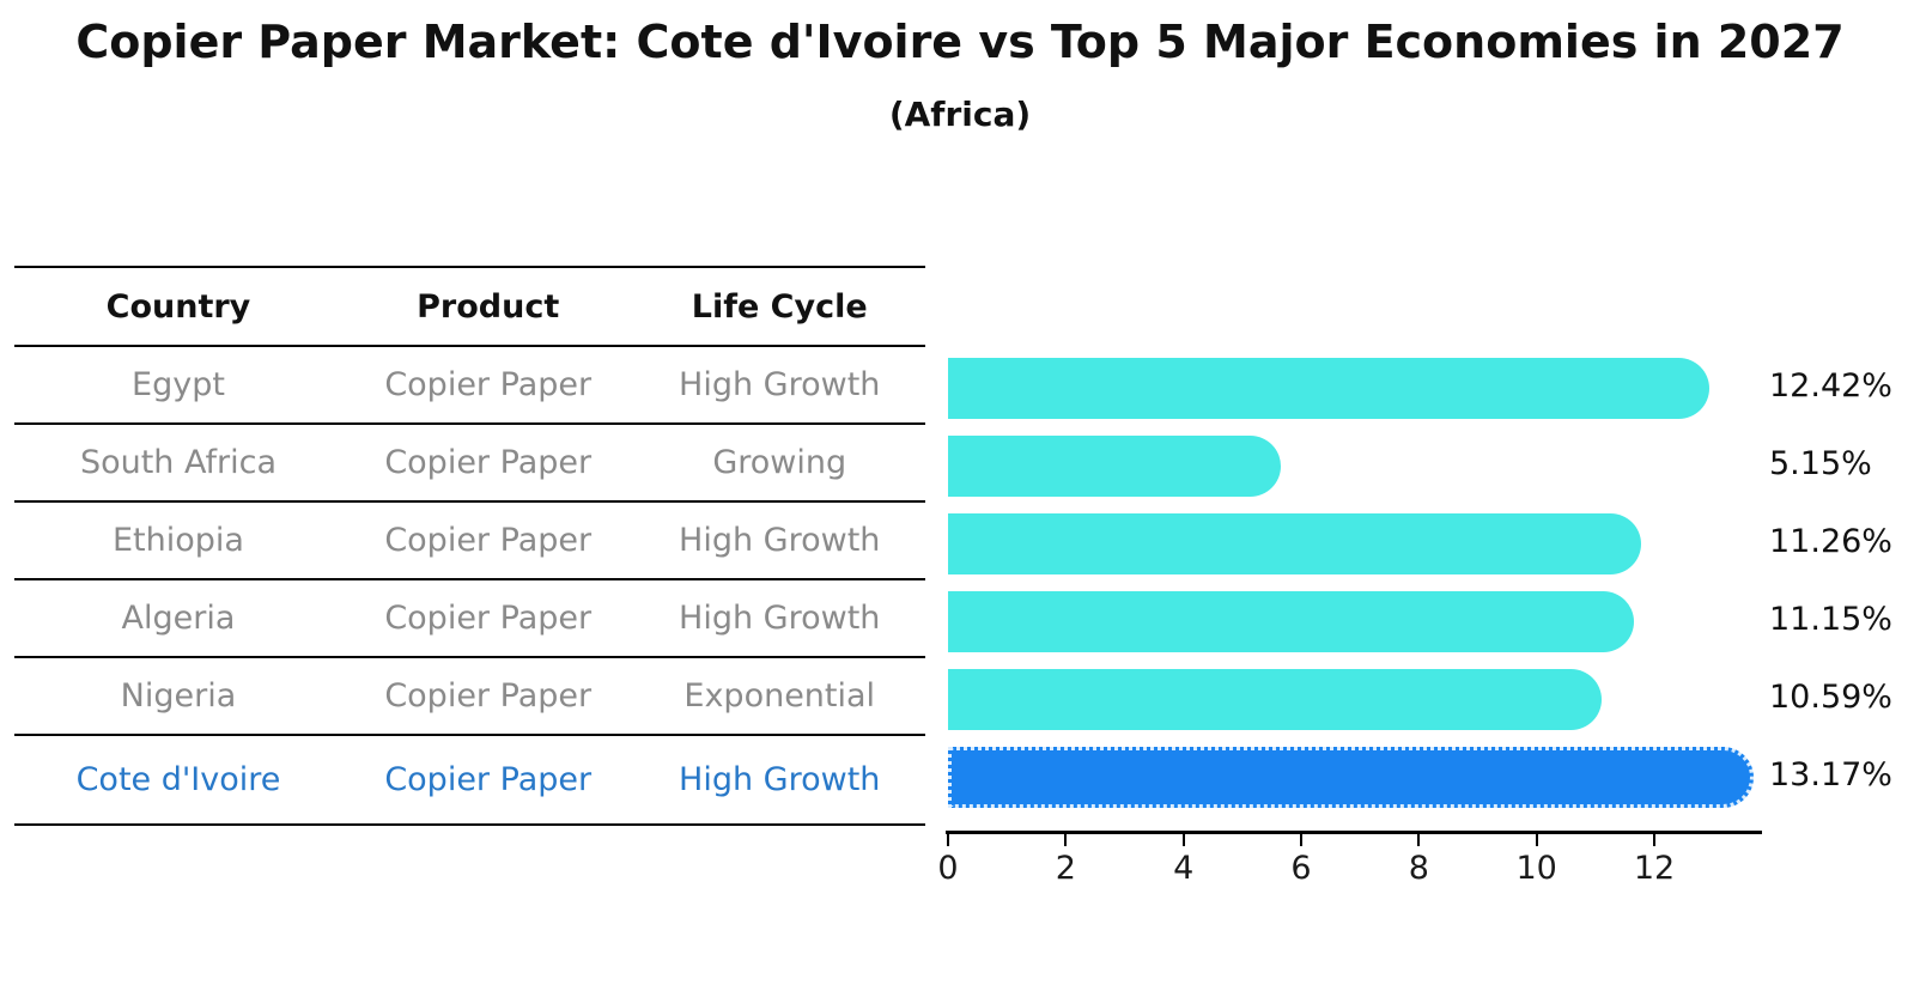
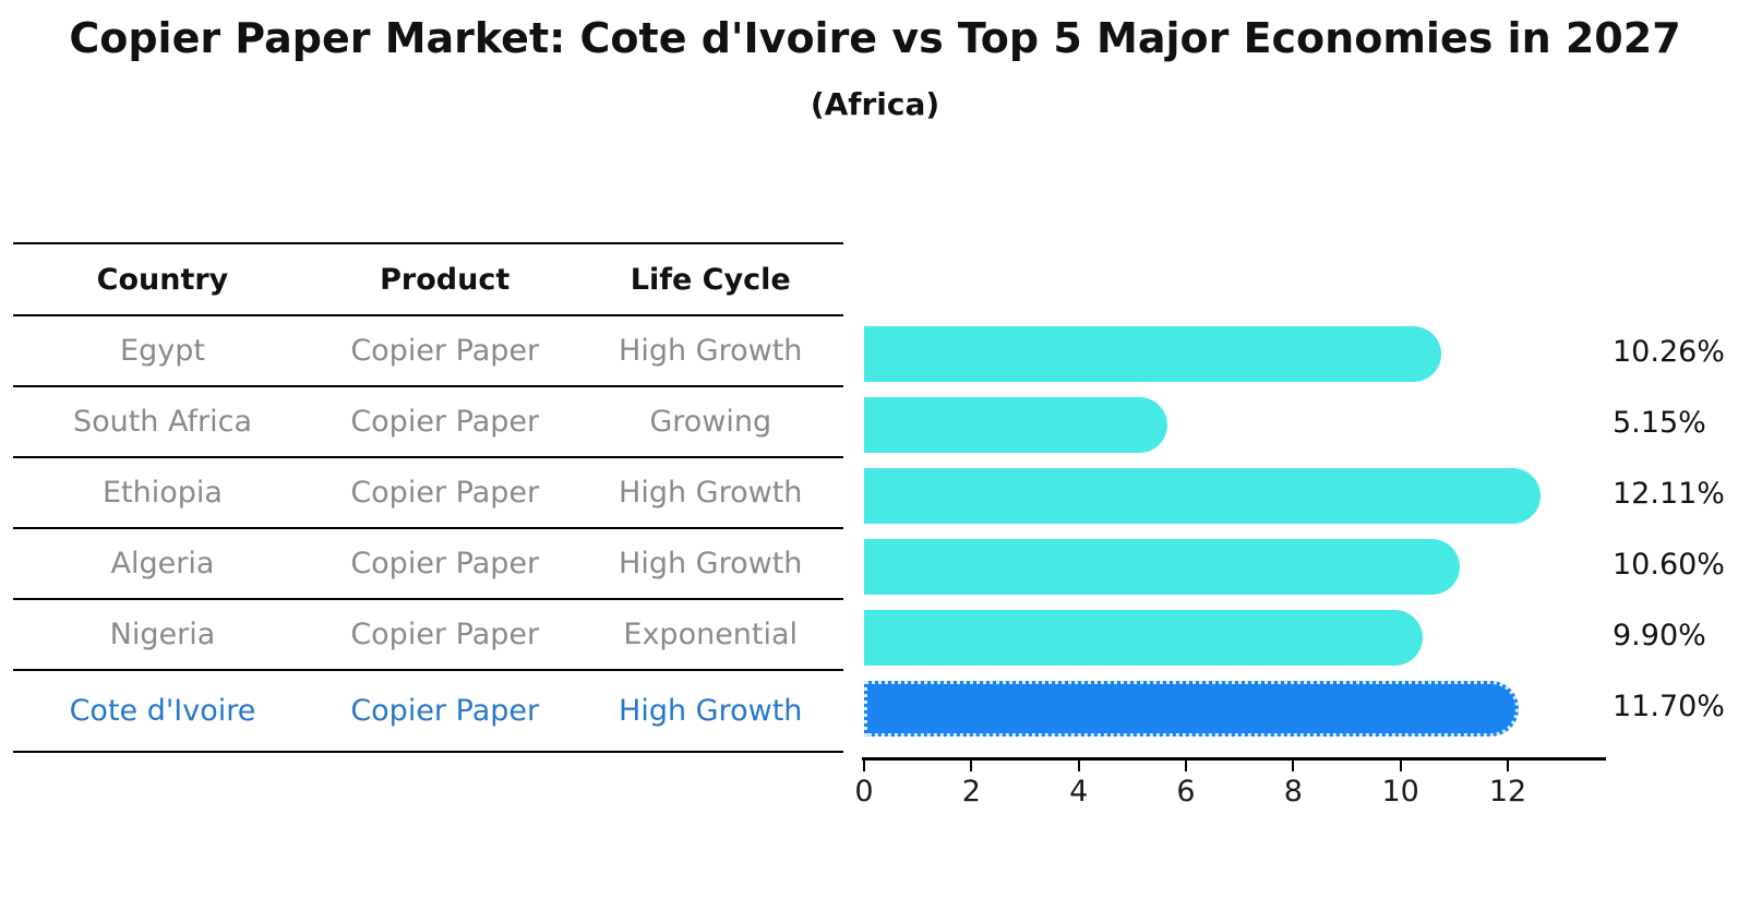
Egypt: 12.42% -> 10.26%
Ethiopia: 11.26% -> 12.11%
Algeria: 11.15% -> 10.60%
Nigeria: 10.59% -> 9.90%
Cote d'Ivoire: 13.17% -> 11.70%
